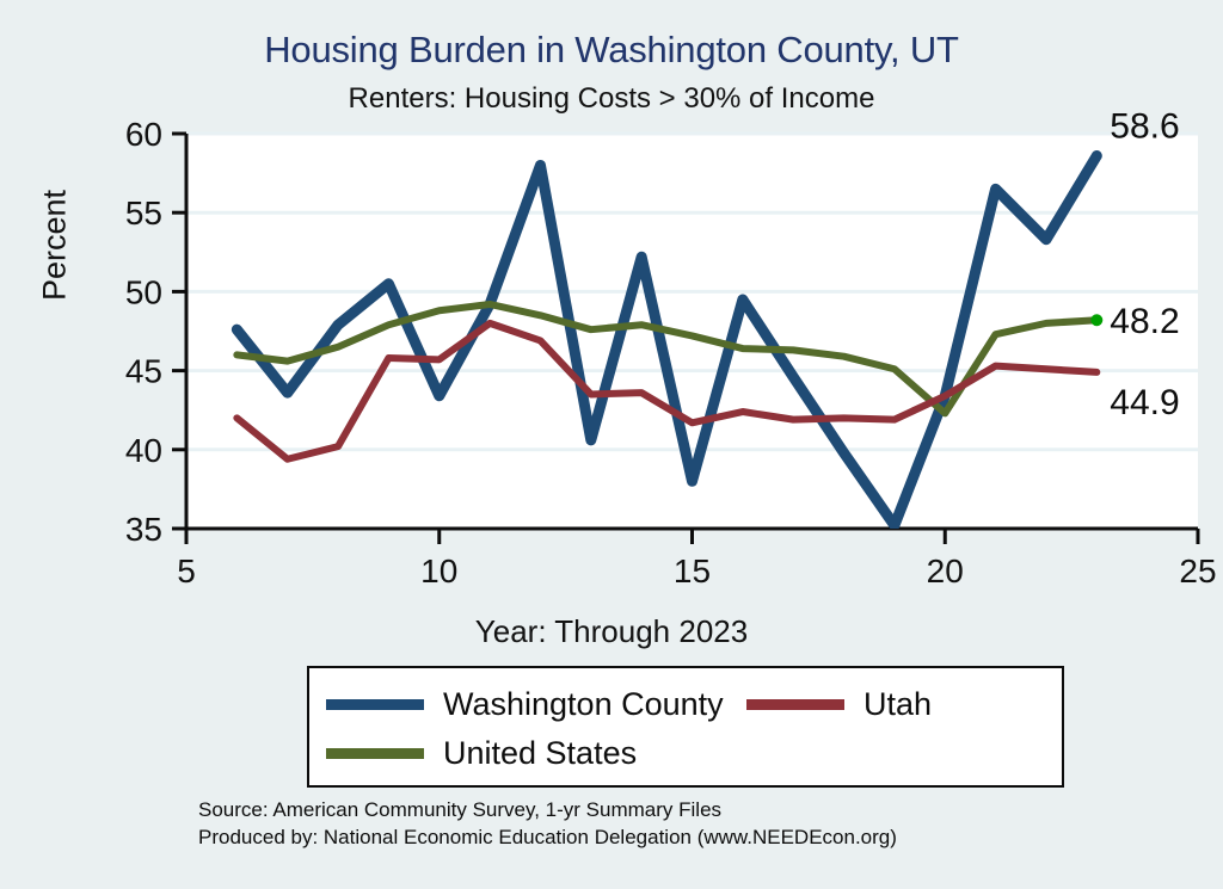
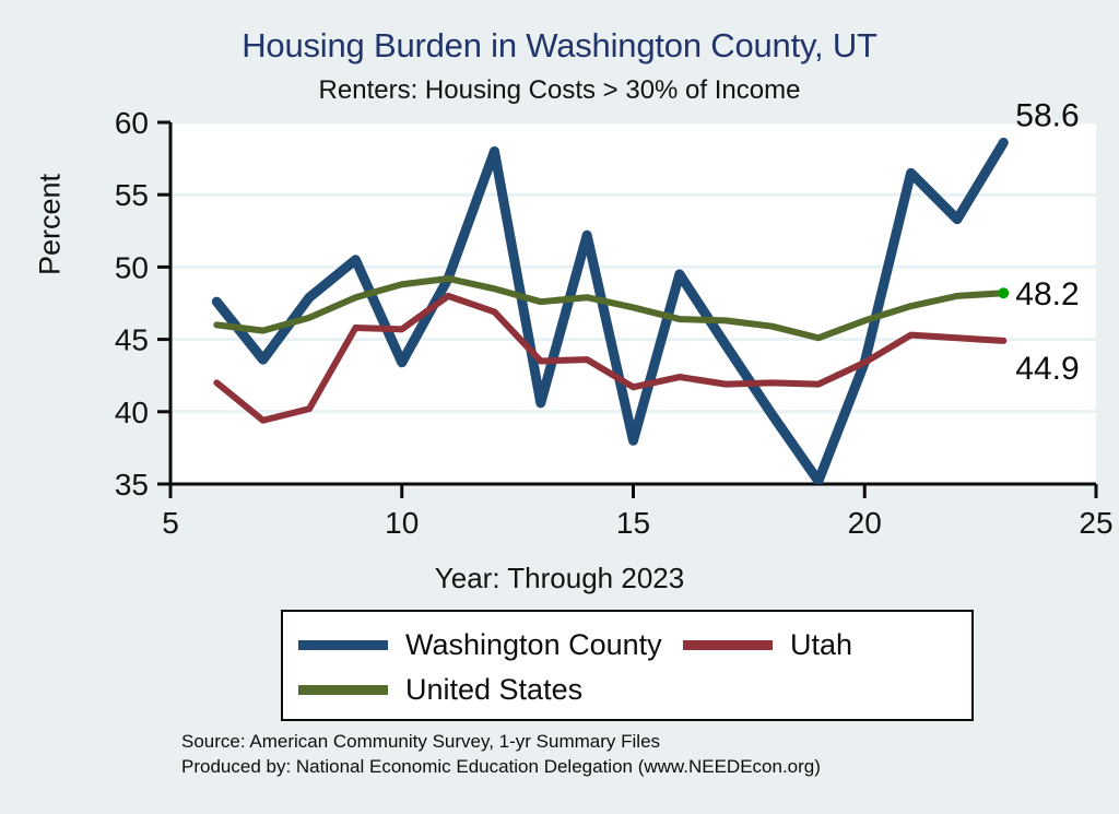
United States/20: 42.3 -> 46.3
